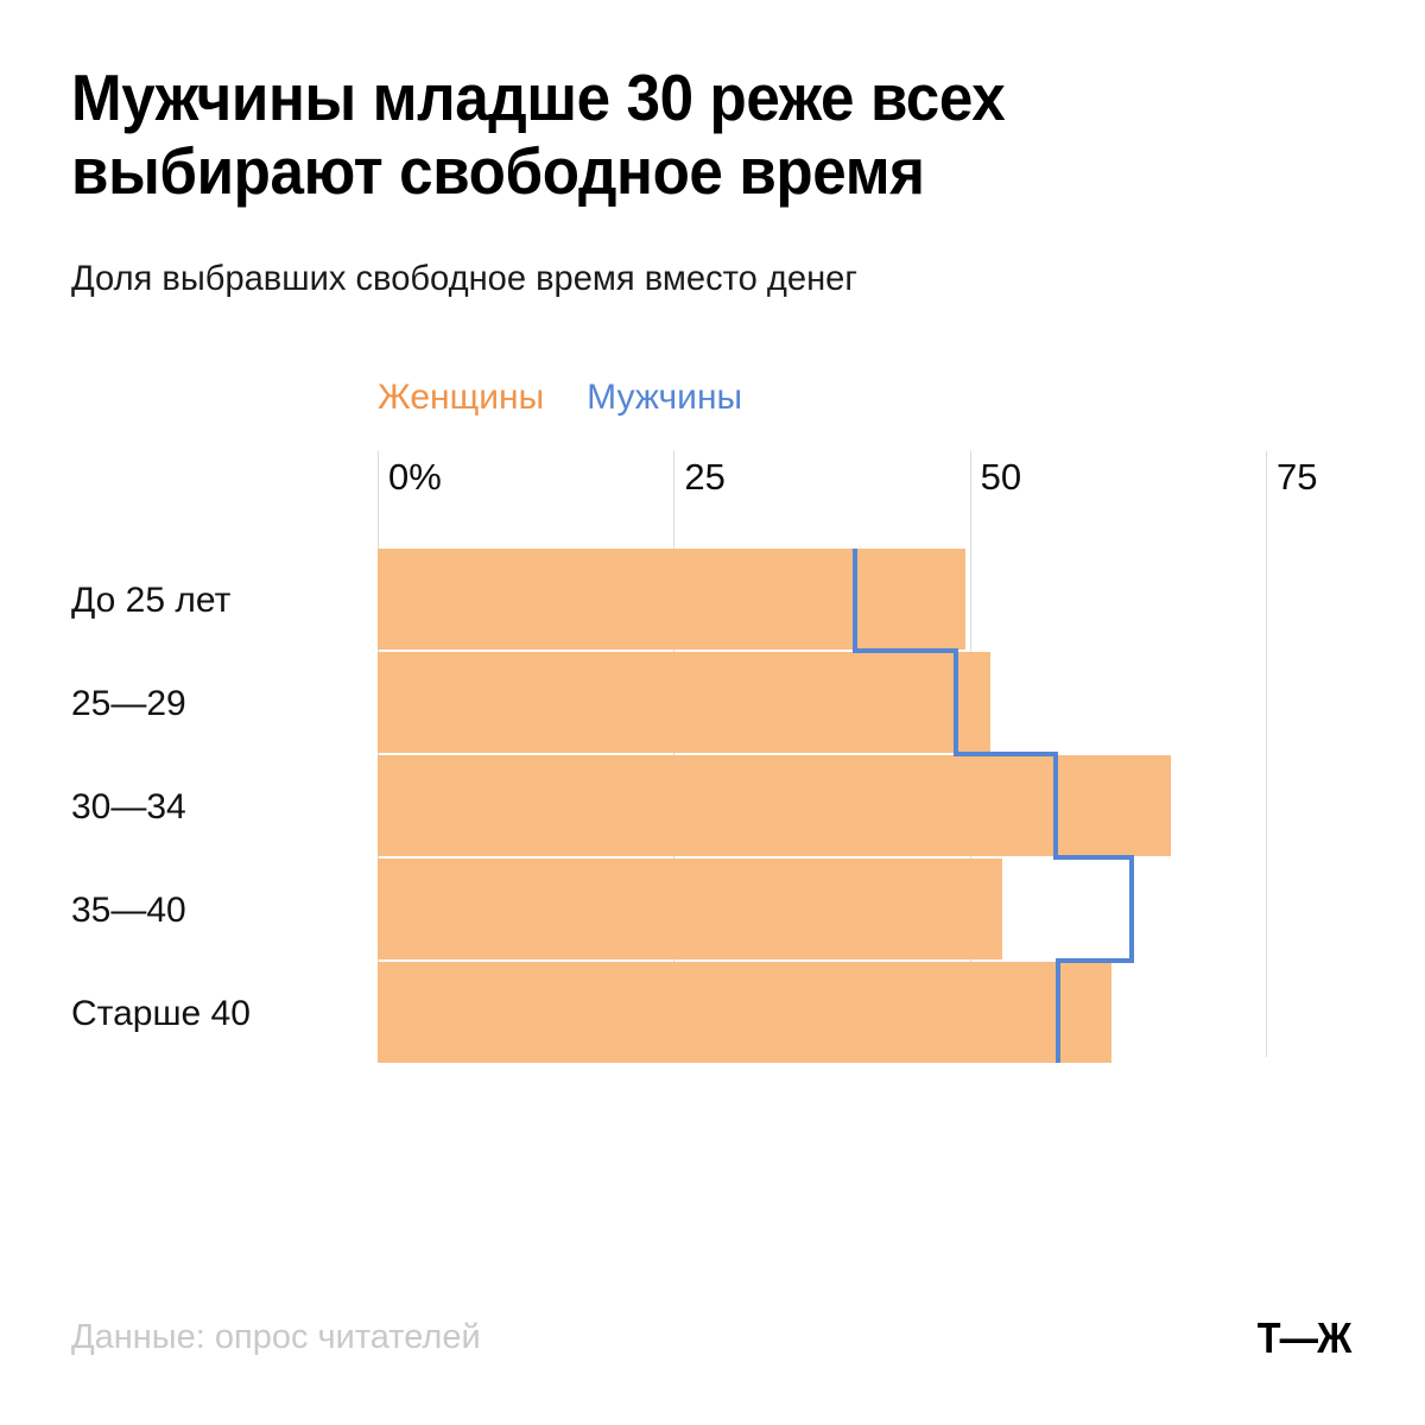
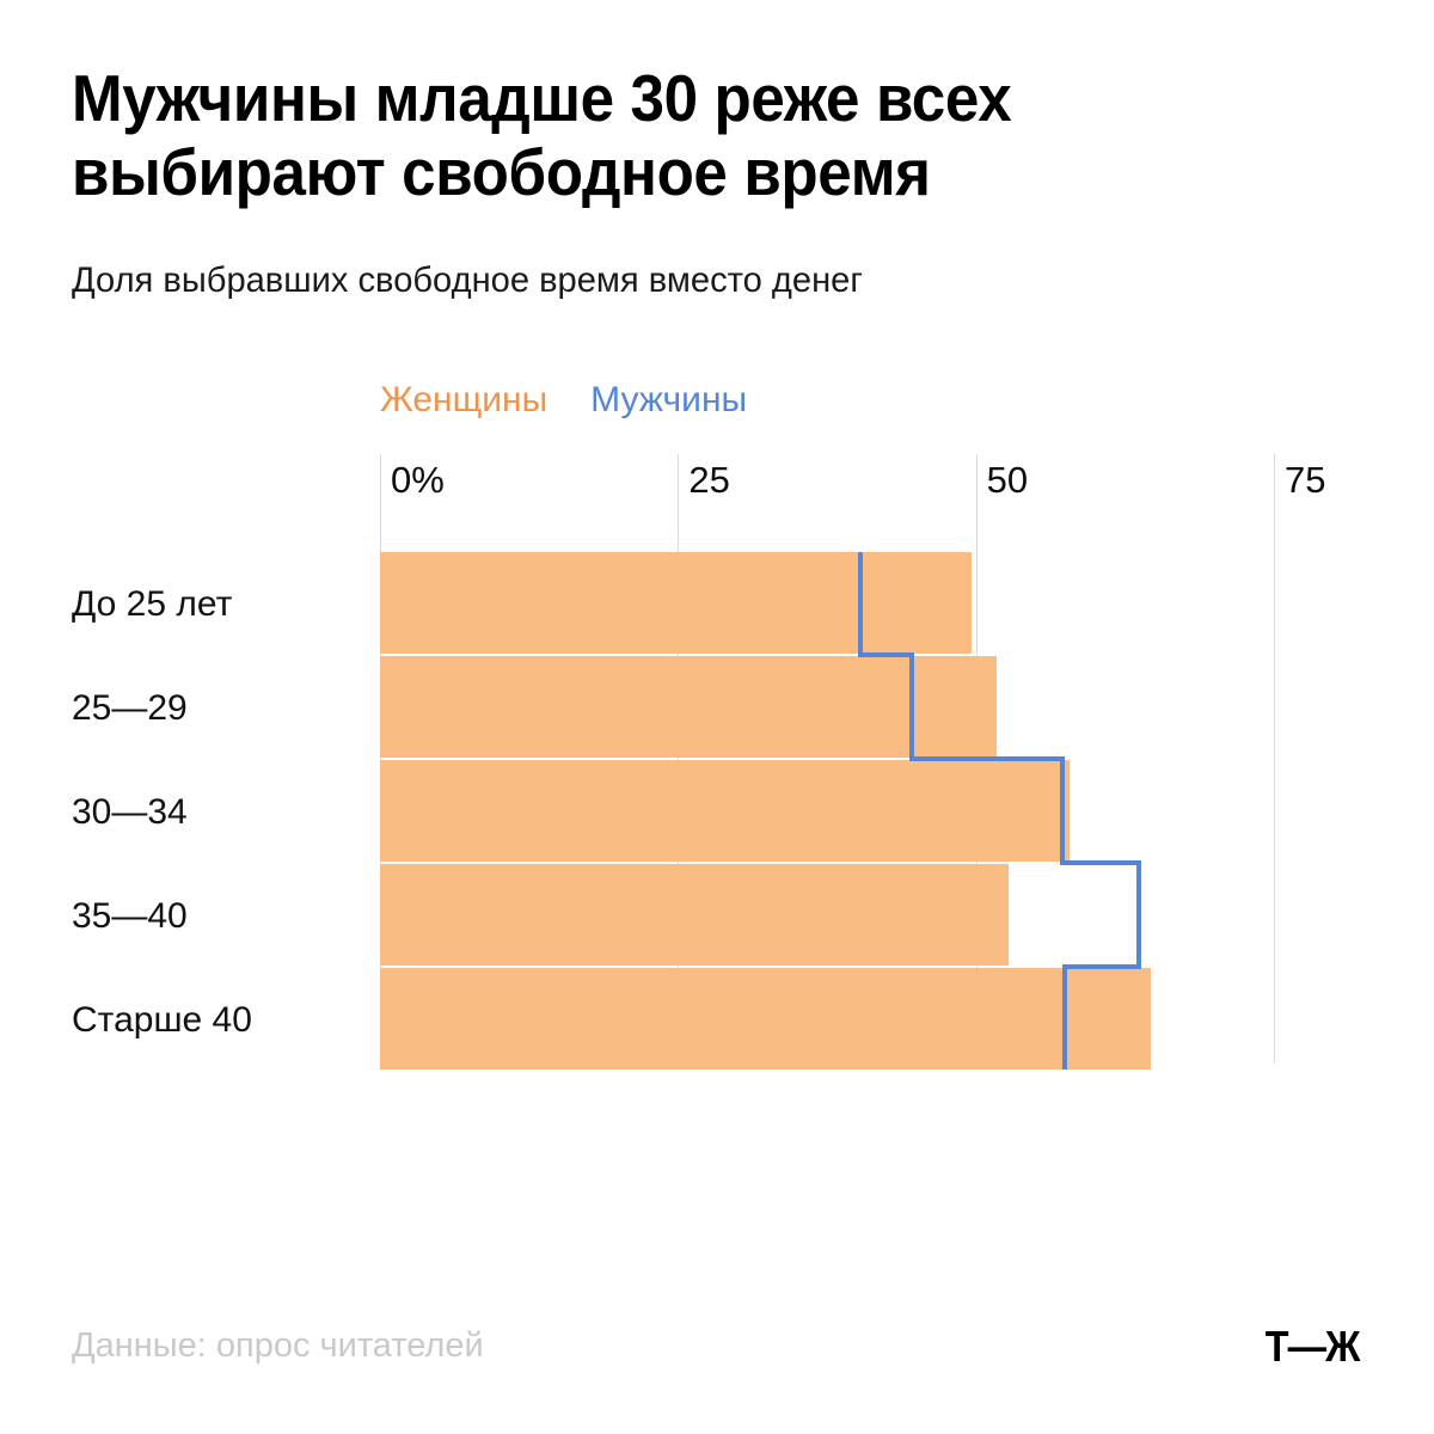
Мужчины/25—29: 49 -> 45
Женщины/30—34: 67 -> 58
Женщины/Старше 40: 62 -> 65
